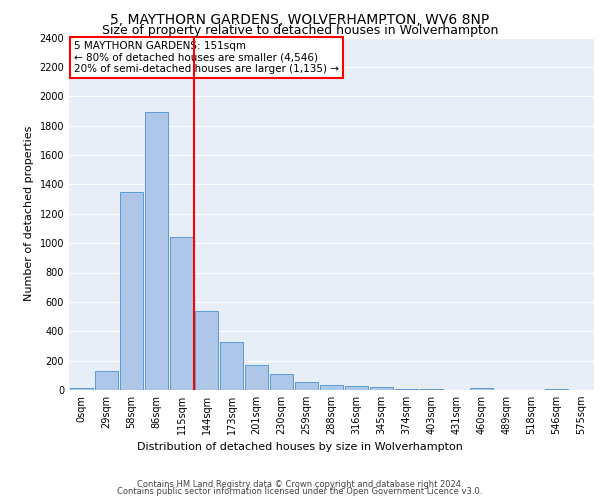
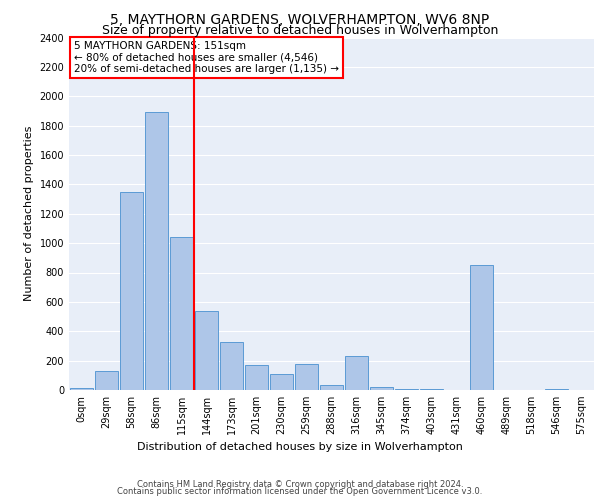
259sqm: 60 -> 180
316sqm: 20 -> 230
460sqm: 20 -> 850
